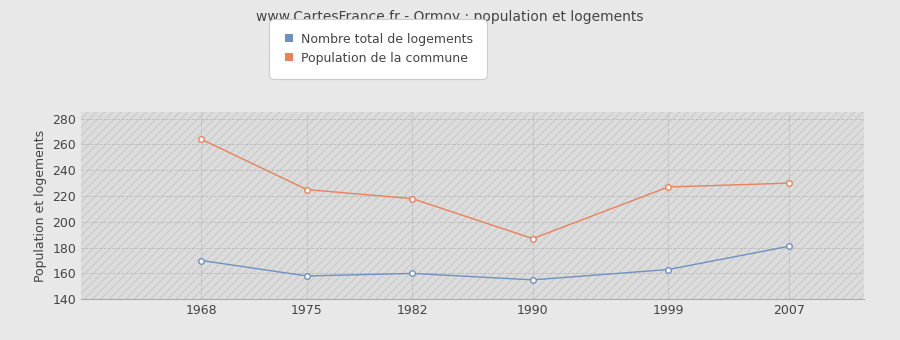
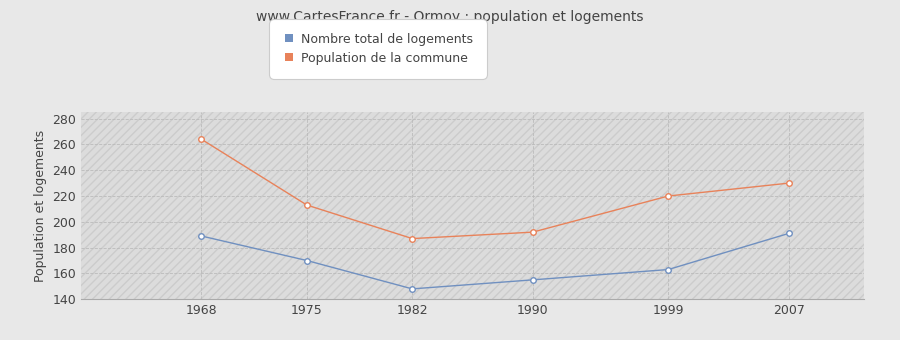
Nombre total de logements/1968: 170 -> 189
Nombre total de logements/1975: 158 -> 170
Population de la commune/1975: 225 -> 213
Nombre total de logements/1982: 160 -> 148
Population de la commune/1982: 218 -> 187
Population de la commune/1990: 187 -> 192
Population de la commune/1999: 227 -> 220
Nombre total de logements/2007: 181 -> 191
